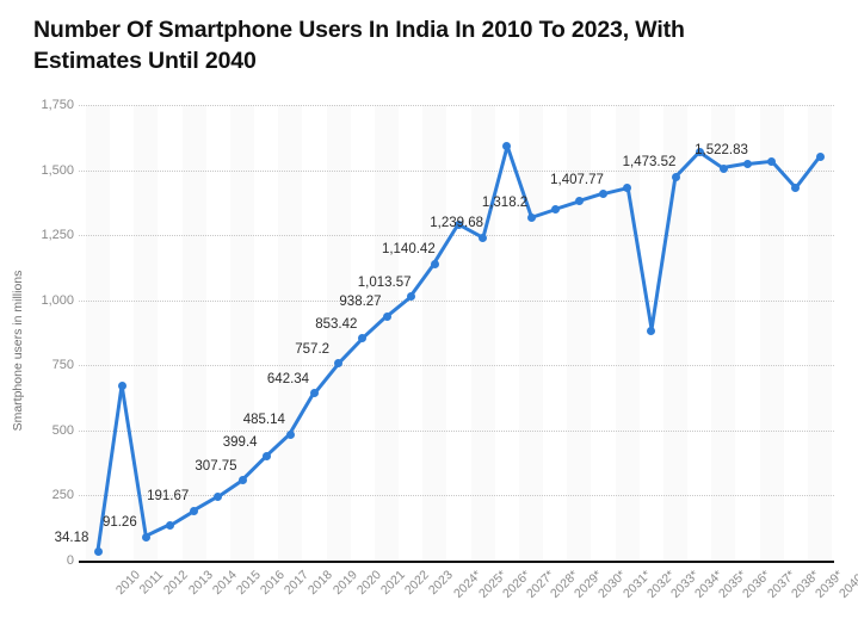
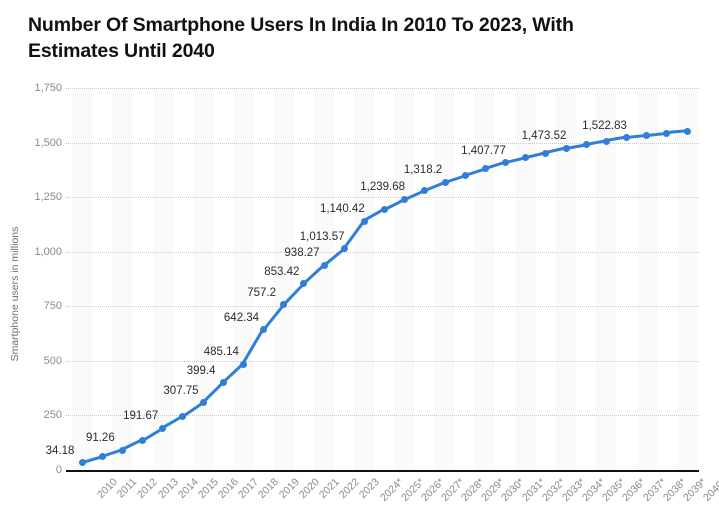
2011: 670 -> 60
2025*: 1290 -> 1190
2027*: 1590 -> 1280
2033*: 880 -> 1450
2035*: 1570 -> 1490
2039*: 1430 -> 1540
